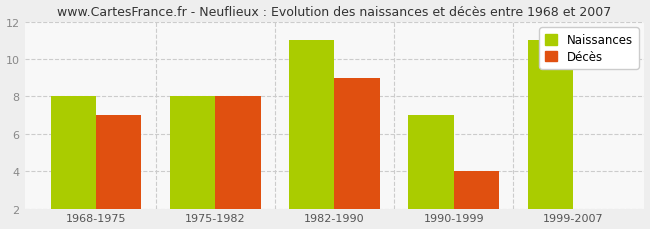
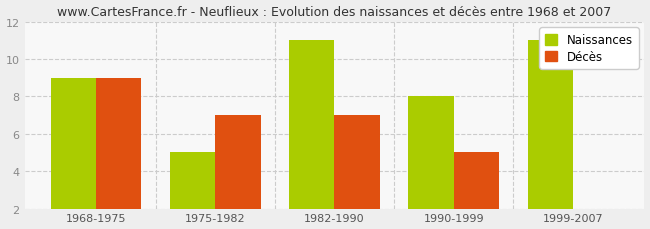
Naissances/1968-1975: 8 -> 9
Décès/1968-1975: 7 -> 9
Naissances/1975-1982: 8 -> 5
Décès/1975-1982: 8 -> 7
Décès/1982-1990: 9 -> 7
Naissances/1990-1999: 7 -> 8
Décès/1990-1999: 4 -> 5
